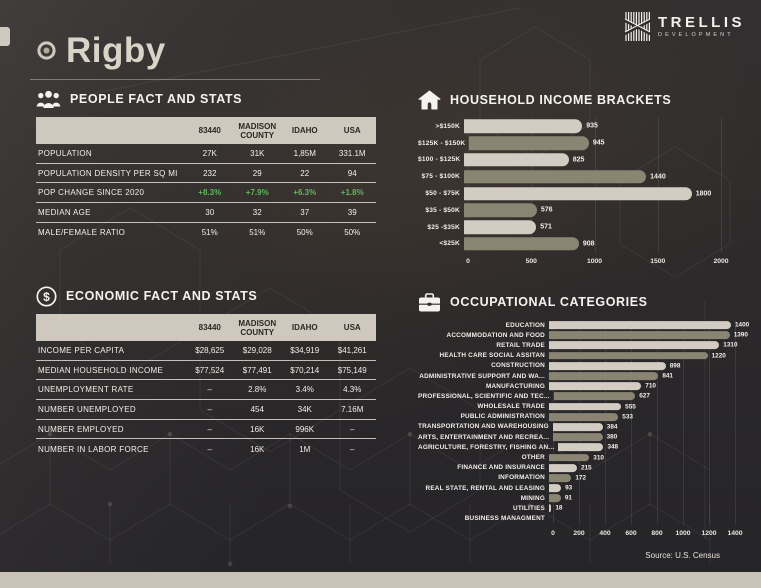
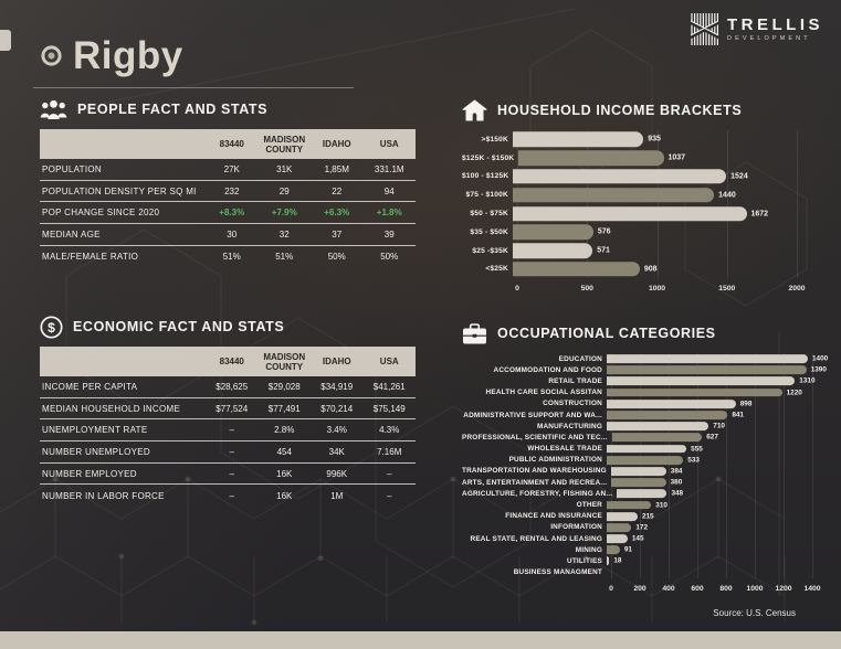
HOUSEHOLD INCOME BRACKETS/$125K - $150K: 945 -> 1037
HOUSEHOLD INCOME BRACKETS/$100 - $125K: 825 -> 1524
HOUSEHOLD INCOME BRACKETS/$50 - $75K: 1800 -> 1672
OCCUPATIONAL CATEGORIES/REAL STATE, RENTAL AND LEASING: 93 -> 145
